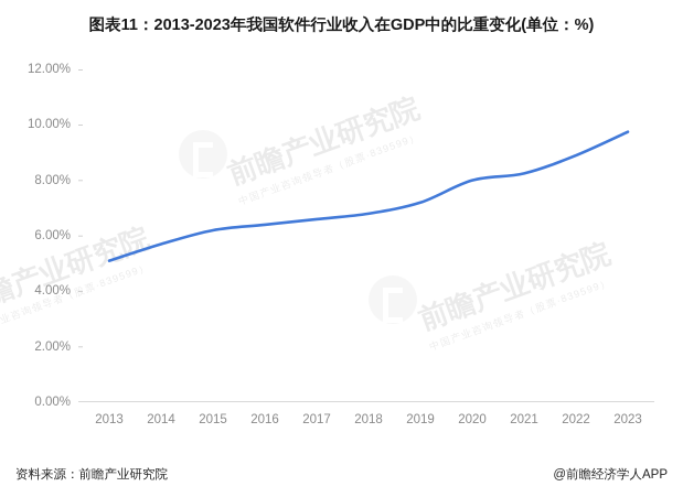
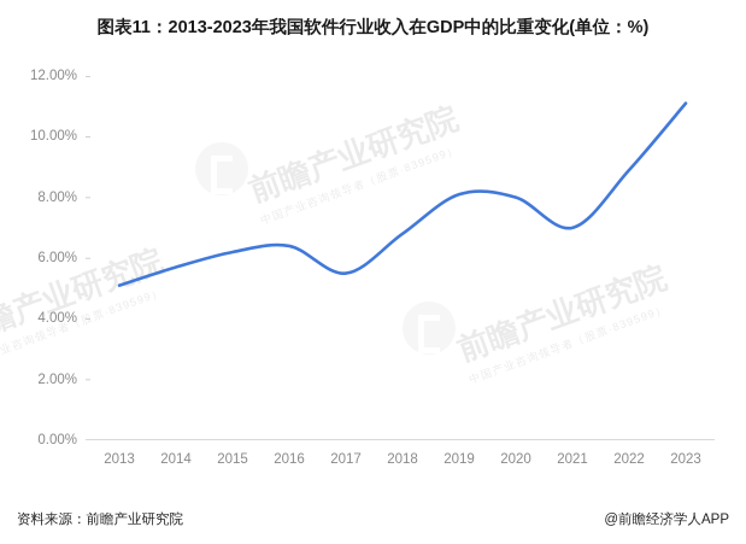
2017: 6.6% -> 5.5%
2019: 7.2% -> 8.1%
2021: 8.2% -> 7.0%
2023: 9.8% -> 11.1%
